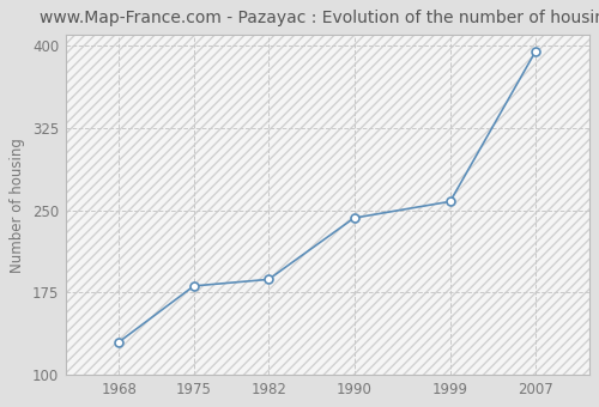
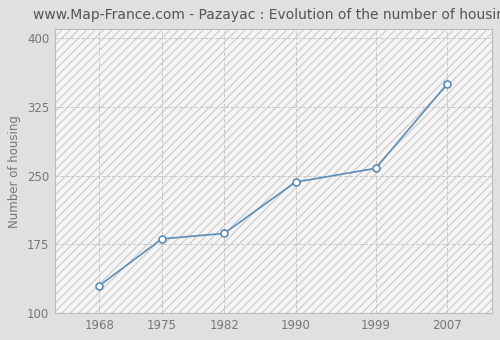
2007: 395 -> 350
